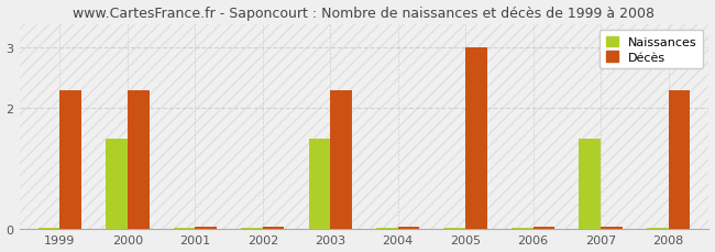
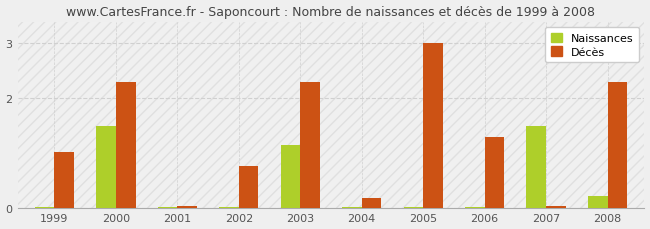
Décès/1999: 2.30 -> 1.02
Décès/2002: 0.04 -> 0.76
Naissances/2003: 1.50 -> 1.14
Décès/2004: 0.04 -> 0.18
Décès/2006: 0.04 -> 1.30
Naissances/2008: 0.02 -> 0.22
